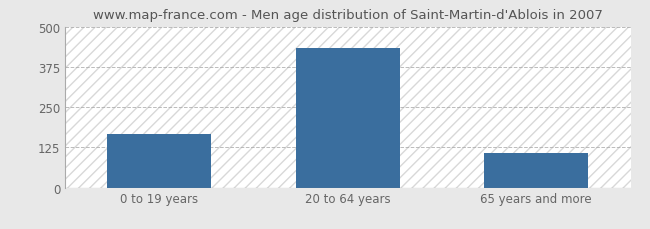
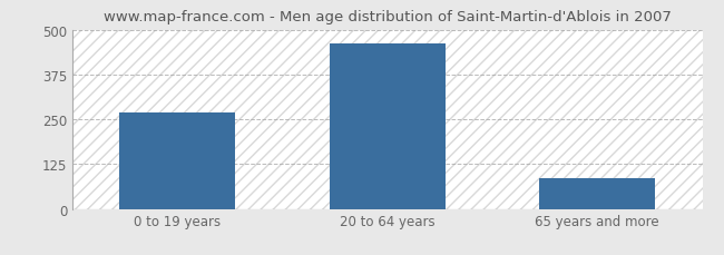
0 to 19 years: 168 -> 270
20 to 64 years: 432 -> 460
65 years and more: 107 -> 85
